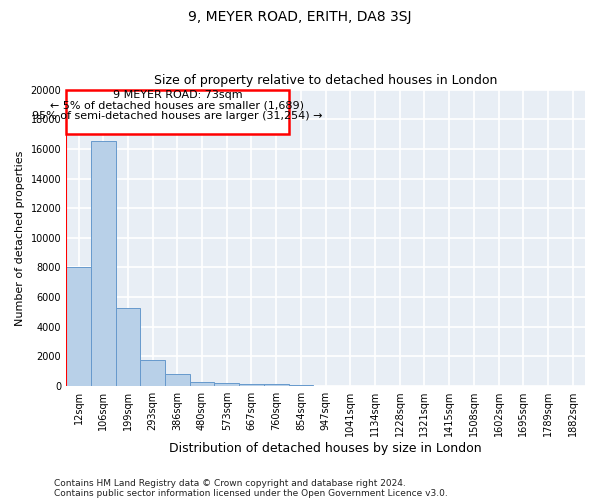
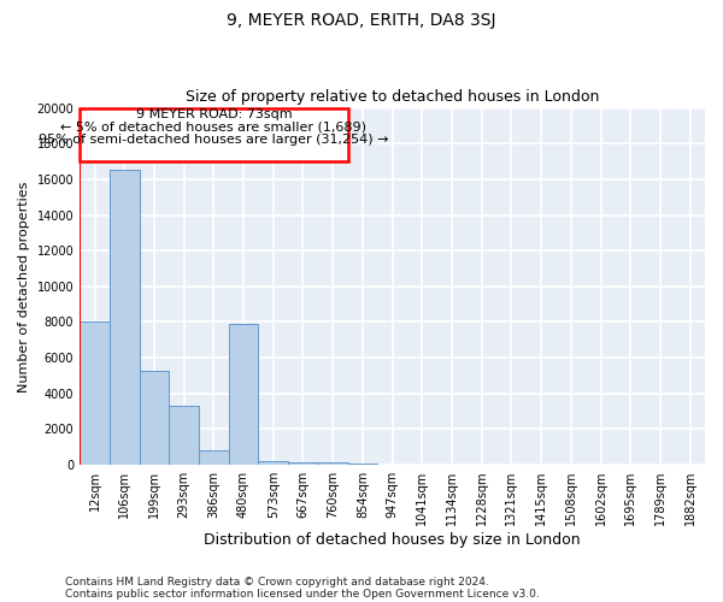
293sqm: 1800 -> 3300
480sqm: 300 -> 7900
